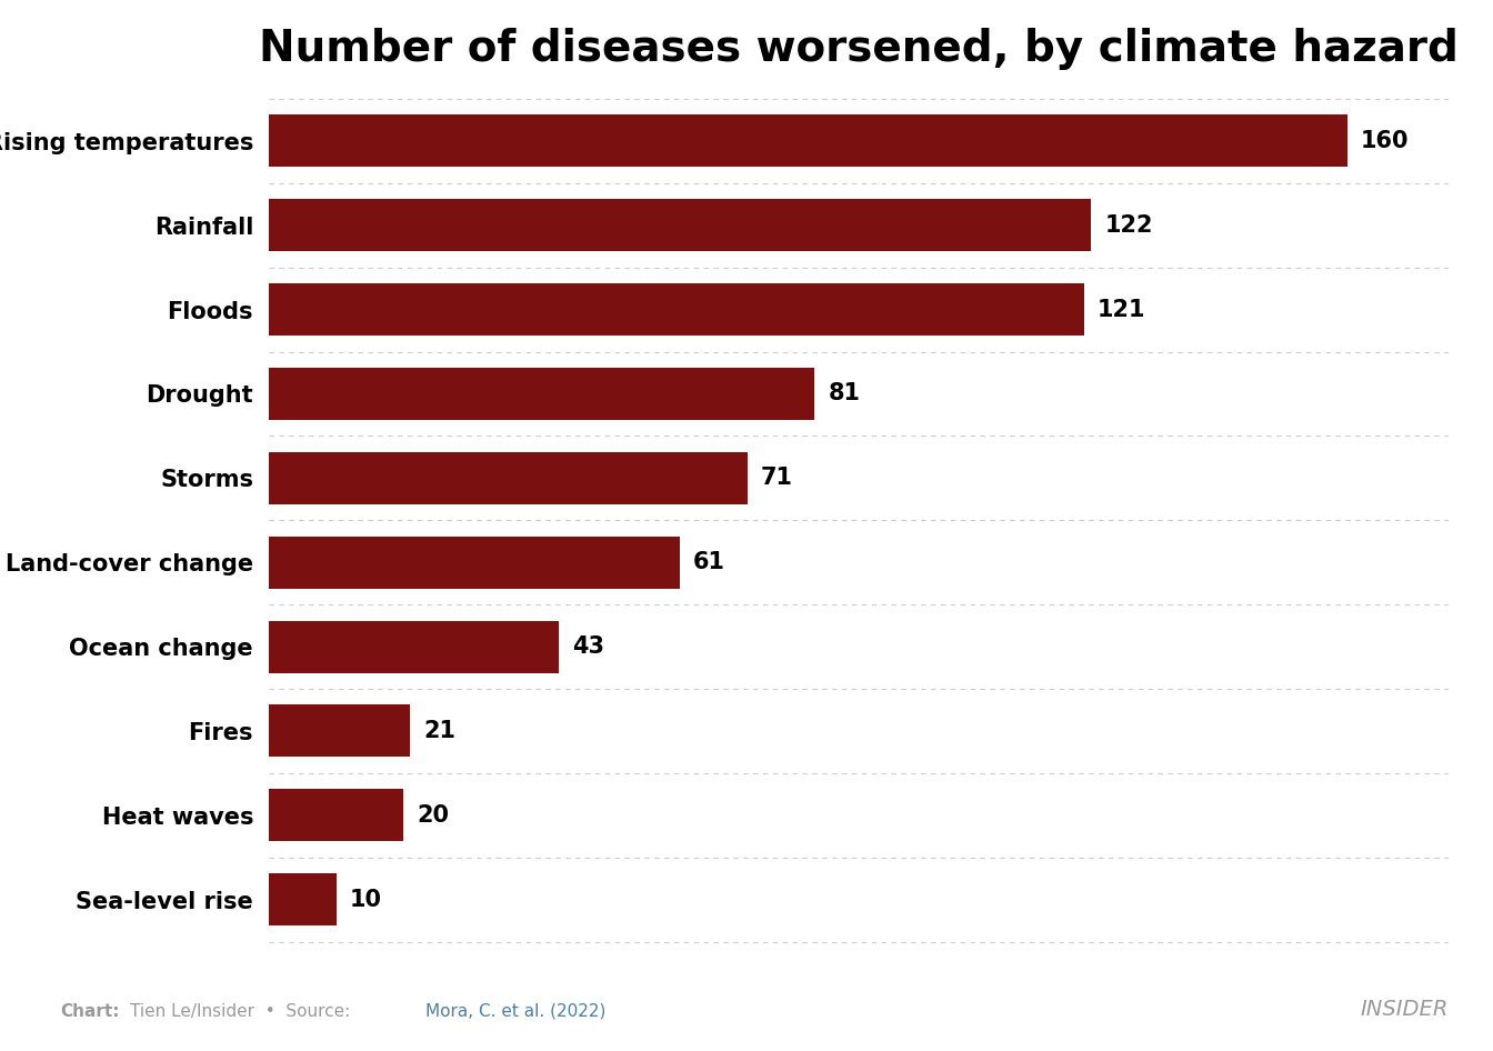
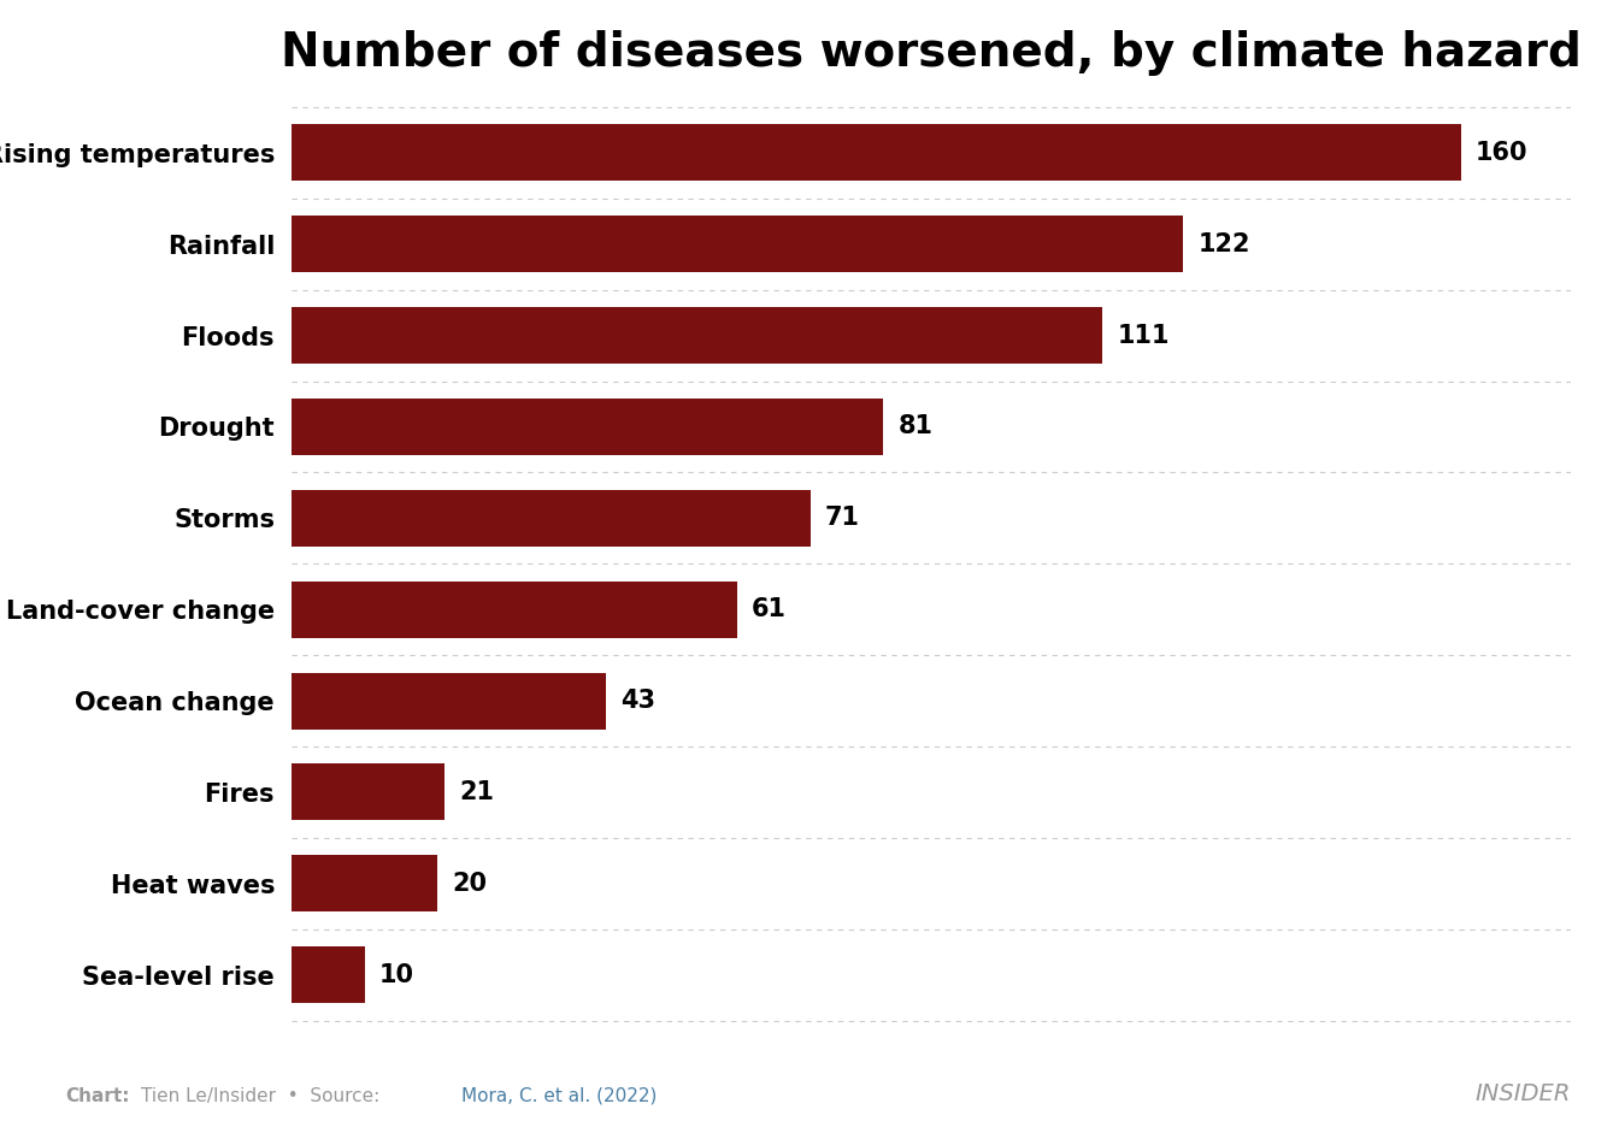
Floods: 121 -> 111
